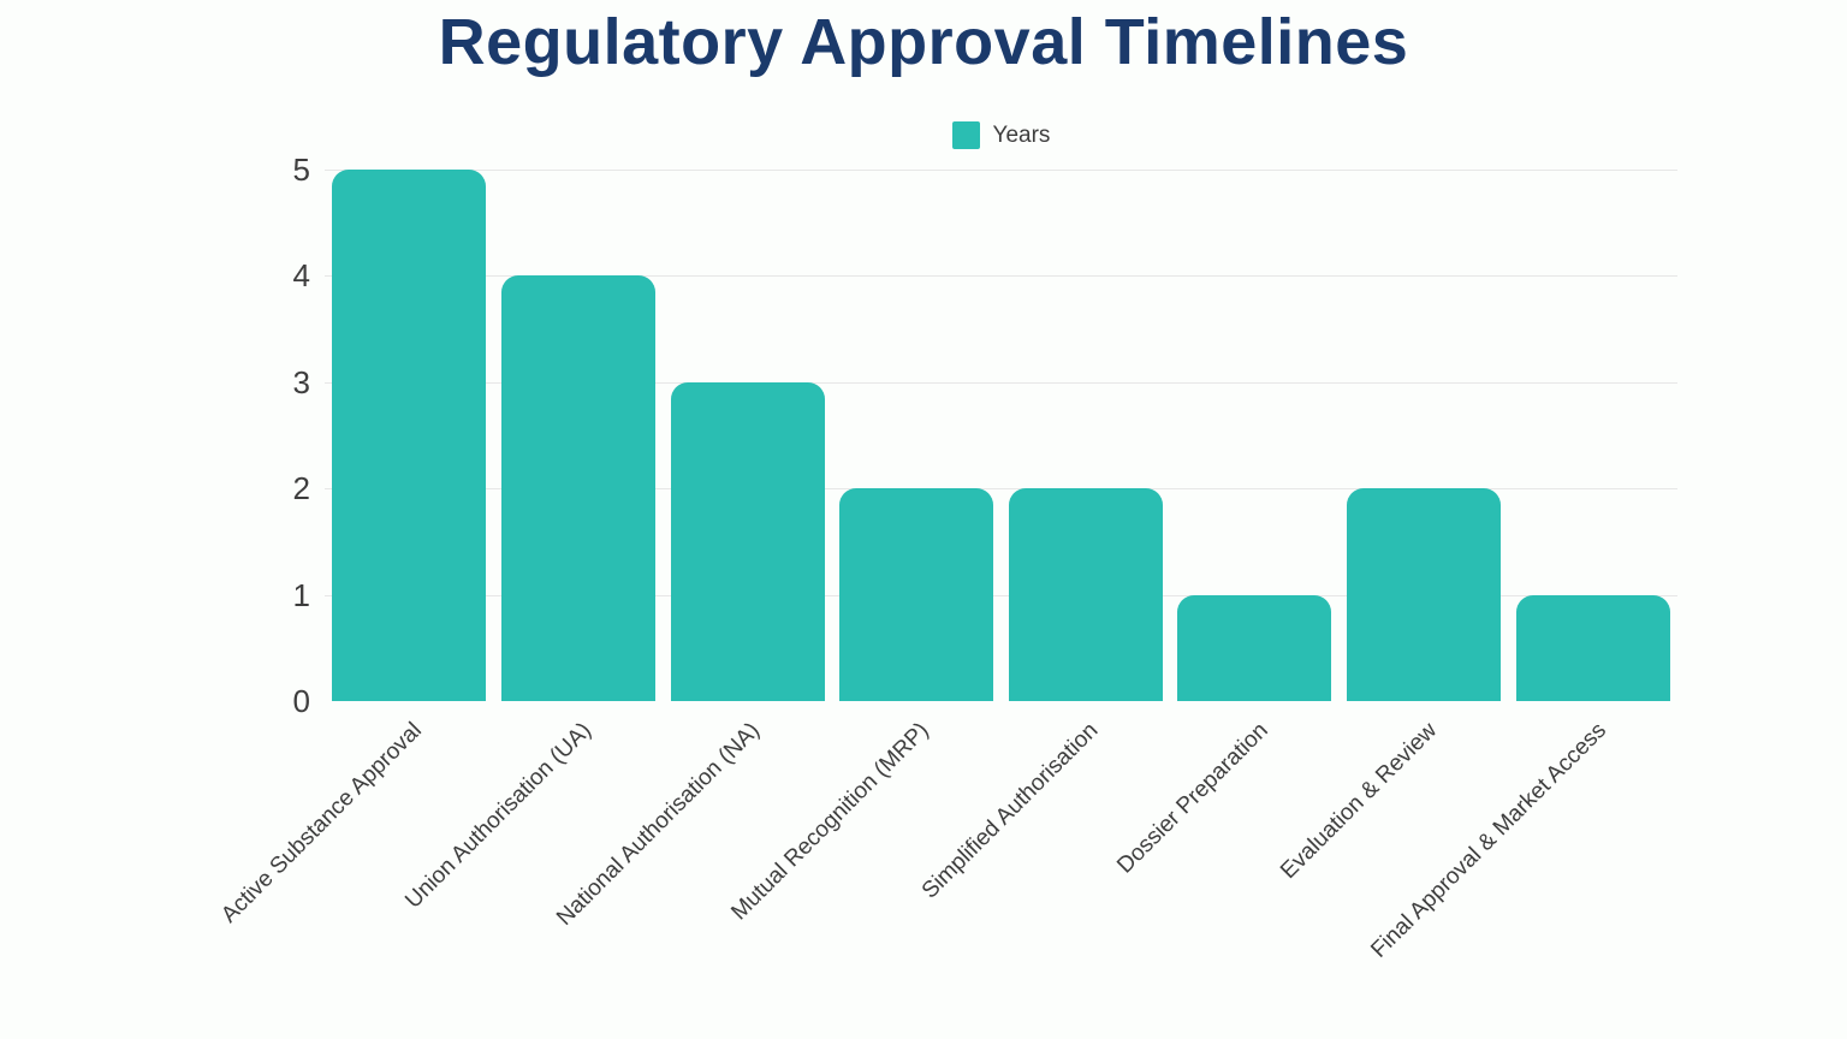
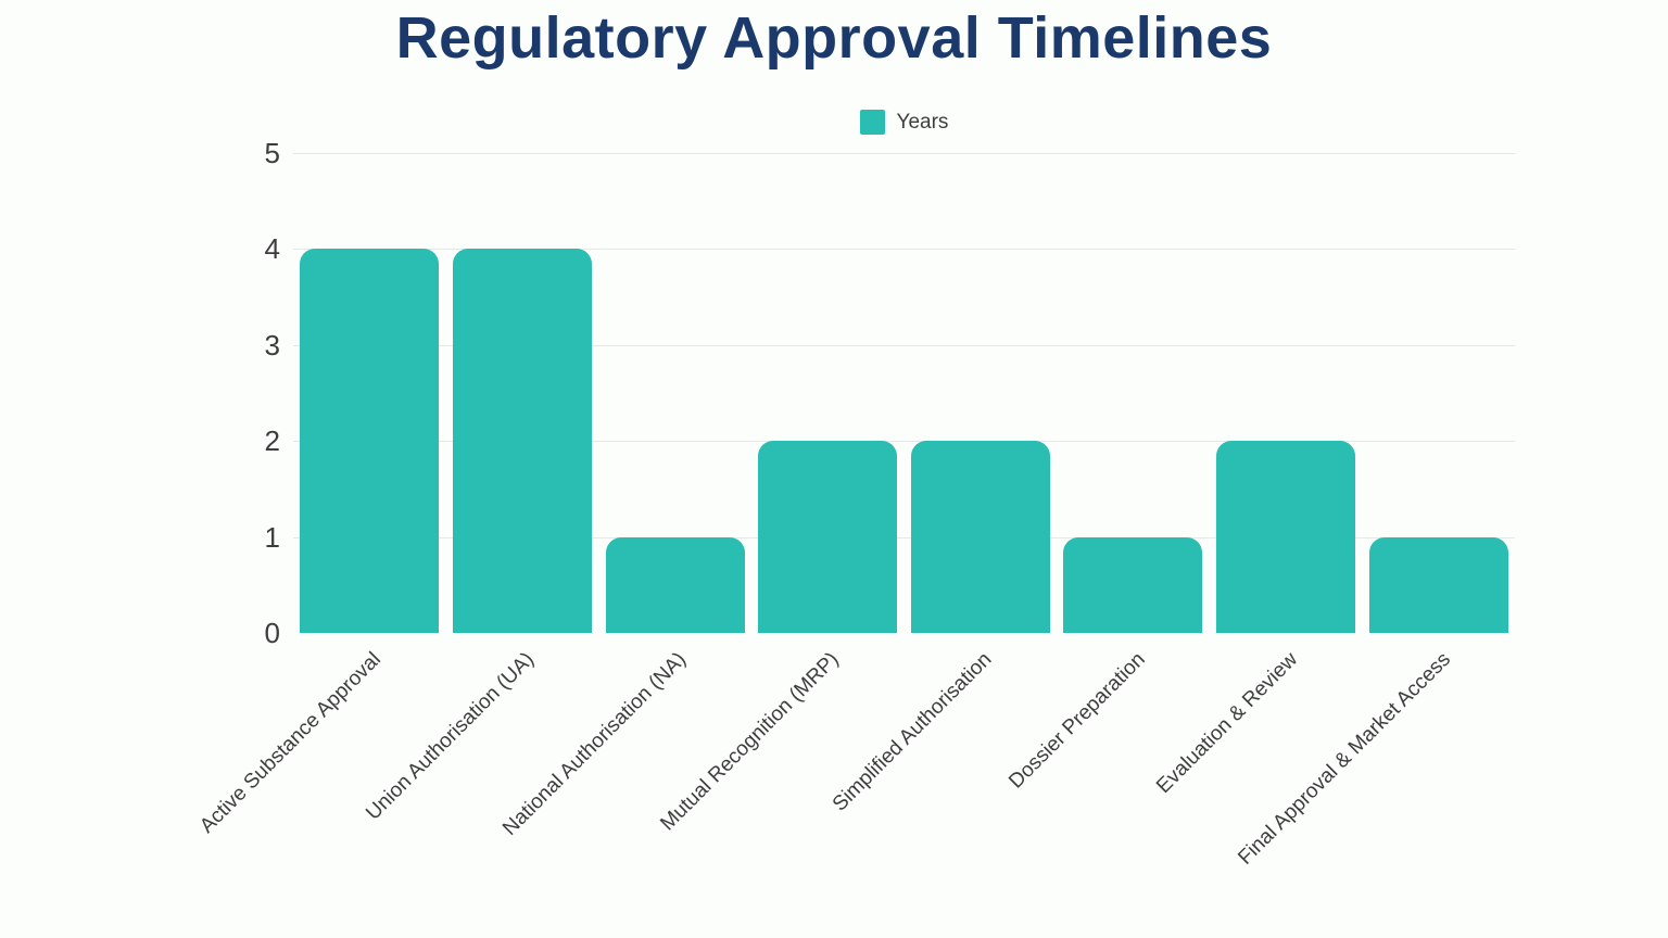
Active Substance Approval: 5 -> 4
National Authorisation (NA): 3 -> 1
